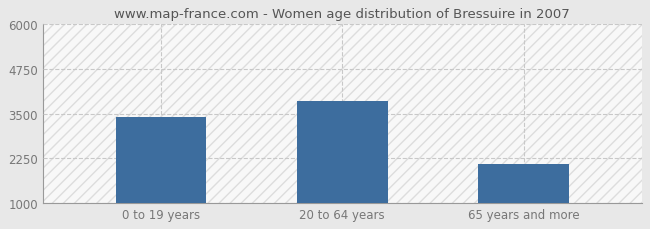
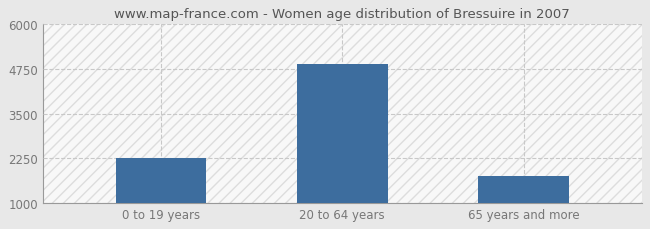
0 to 19 years: 3400 -> 2250
20 to 64 years: 3850 -> 4890
65 years and more: 2100 -> 1750
